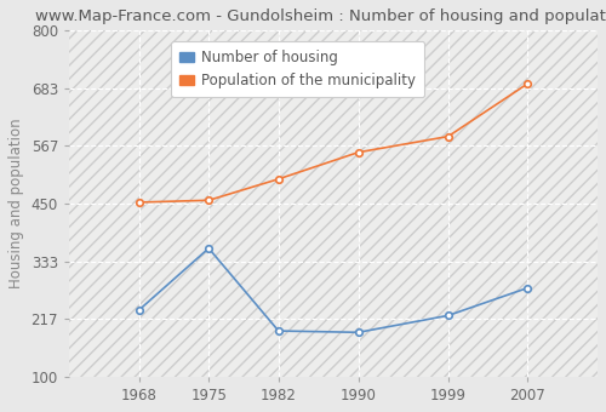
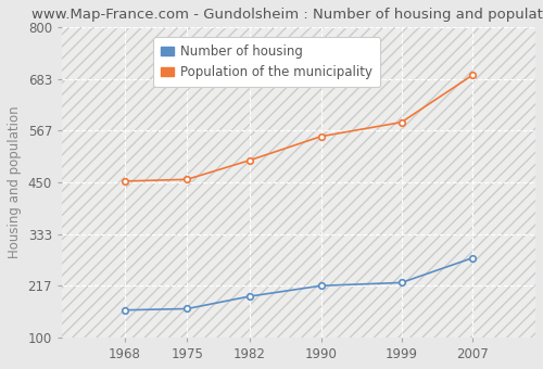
Number of housing/1968: 235 -> 162
Number of housing/1975: 360 -> 165
Number of housing/1990: 190 -> 217
